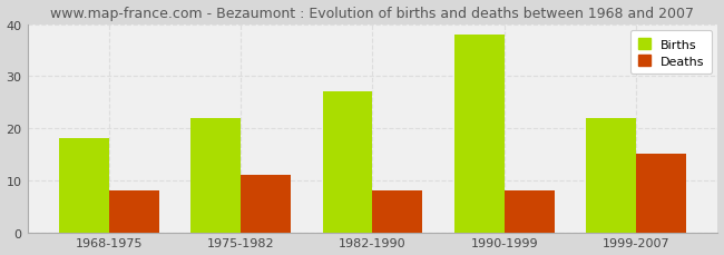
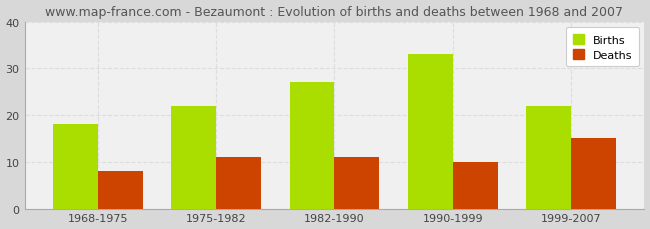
Deaths/1982-1990: 8 -> 11
Births/1990-1999: 38 -> 33
Deaths/1990-1999: 8 -> 10
